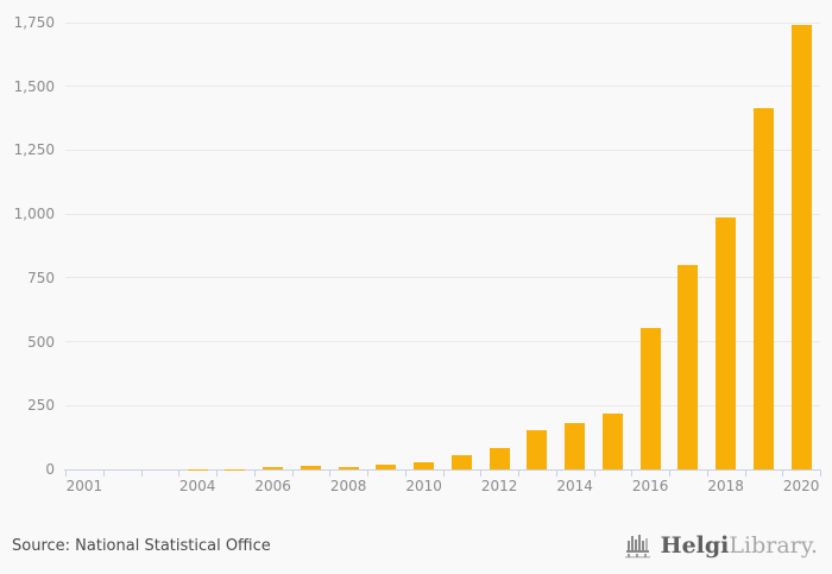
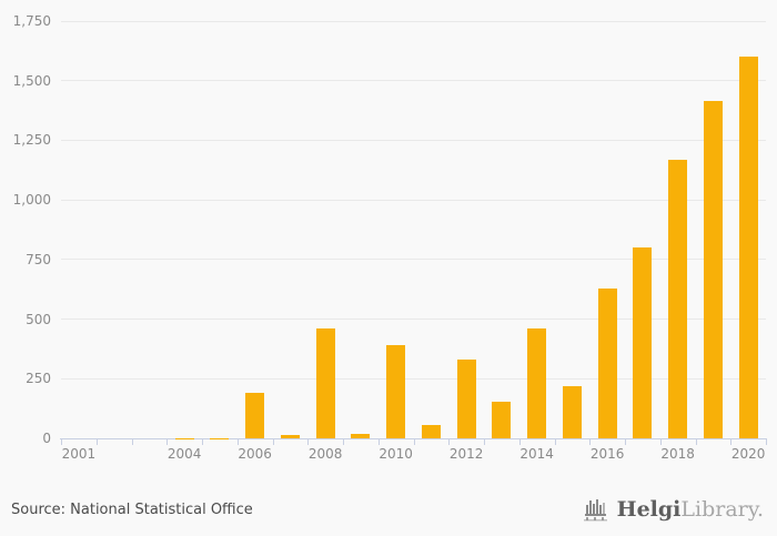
2006: 10 -> 190
2008: 10 -> 460
2010: 30 -> 390
2012: 80 -> 330
2014: 180 -> 460
2016: 560 -> 630
2018: 980 -> 1170
2020: 1740 -> 1600
